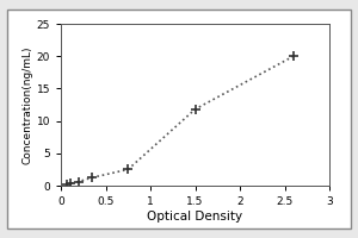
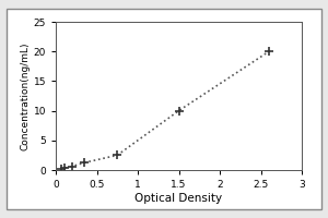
1.5: 11.8 -> 10.0
